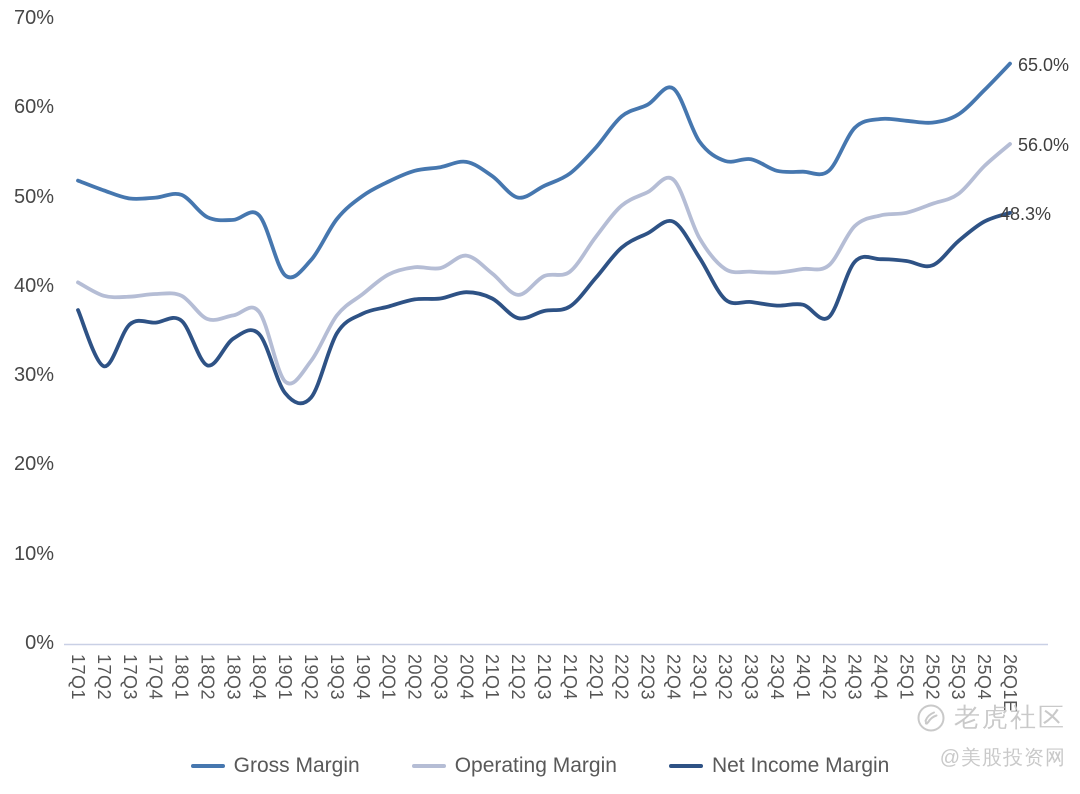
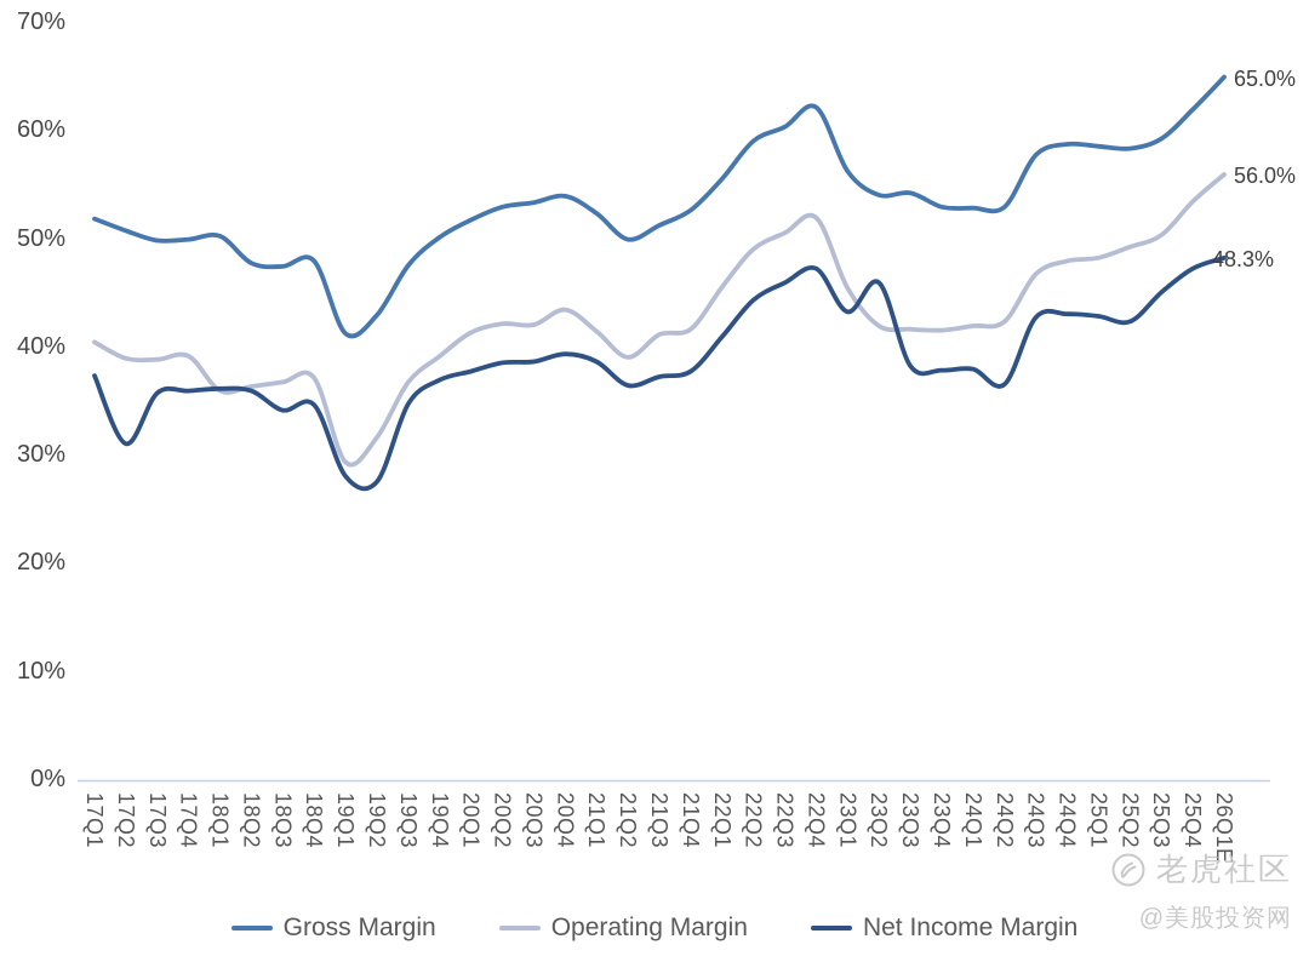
Operating Margin/18Q1: 39% -> 36%
Net Income Margin/18Q2: 31% -> 36%
Net Income Margin/23Q2: 39% -> 46%
